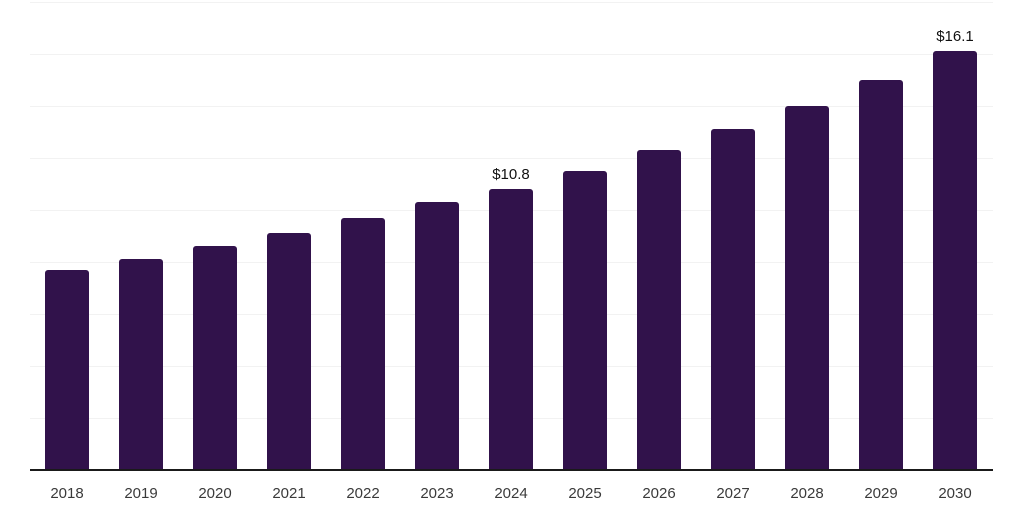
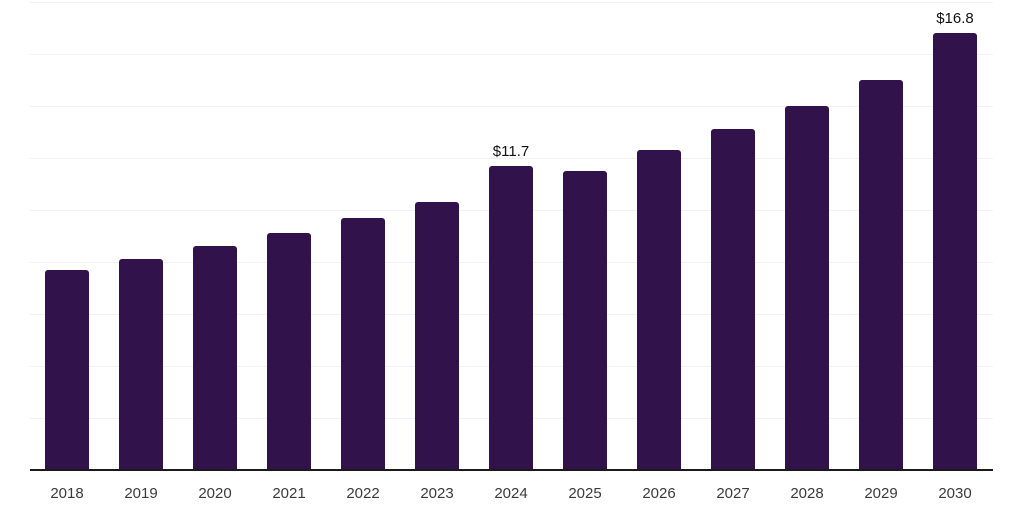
2024: $10.8 -> $11.7
2030: $16.1 -> $16.8
